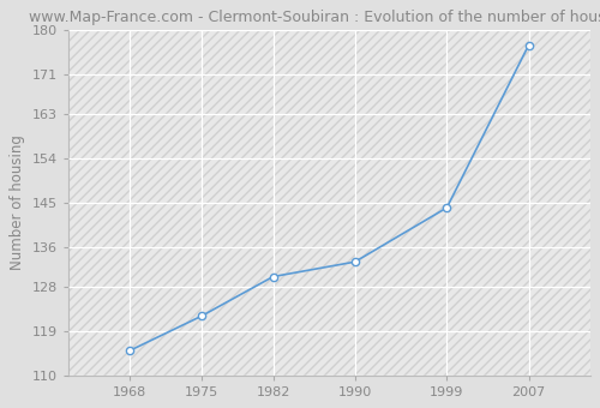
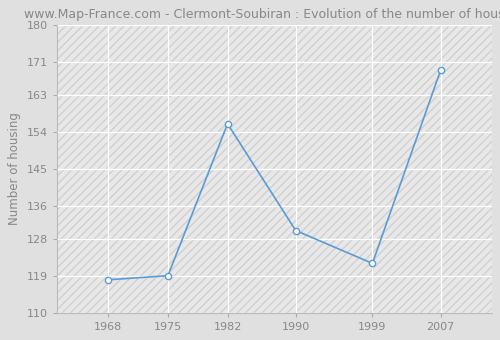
1968: 115 -> 118
1975: 122 -> 119
1982: 130 -> 156
1990: 133 -> 130
1999: 144 -> 122
2007: 177 -> 169
